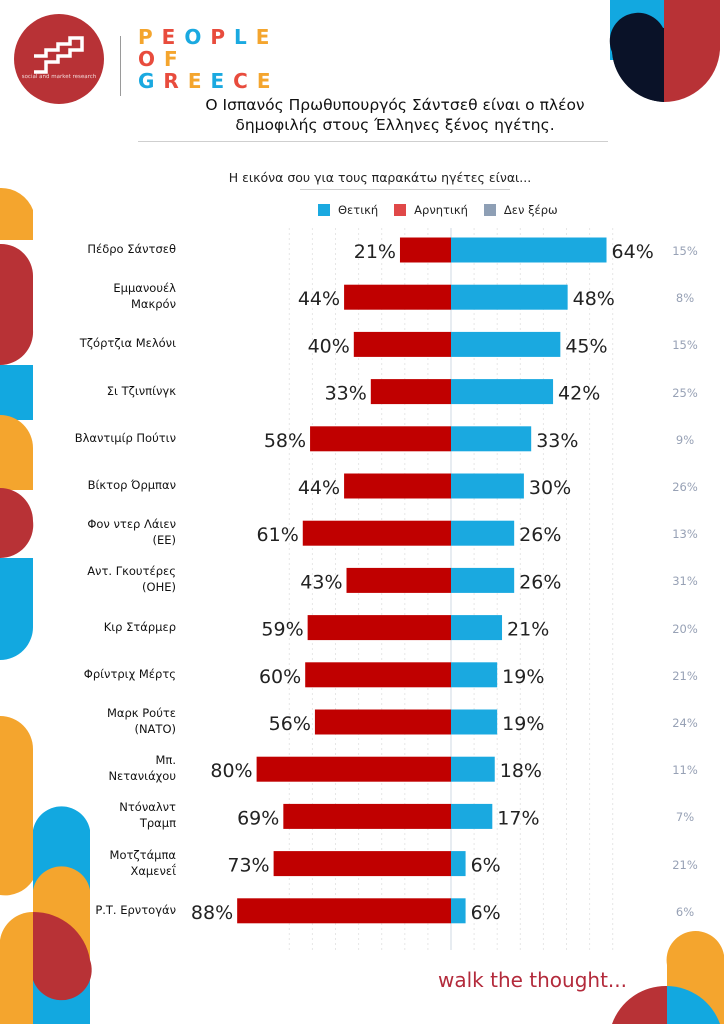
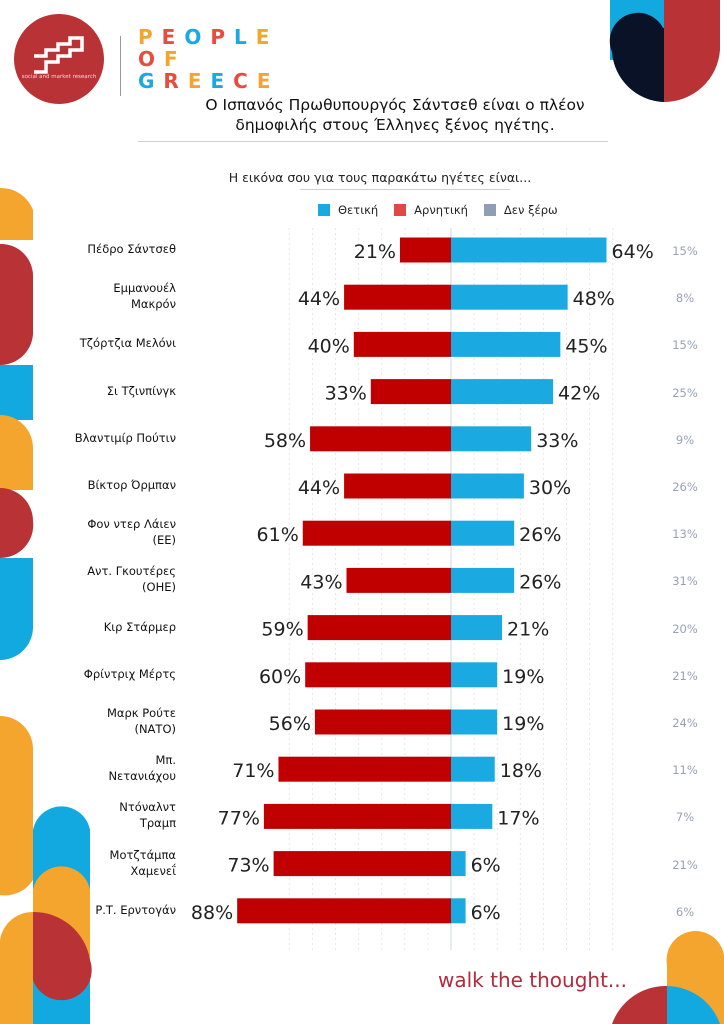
Αρνητική/Μπ. Νετανιάχου: 80% -> 71%
Αρνητική/Ντόναλντ Τραμπ: 69% -> 77%
